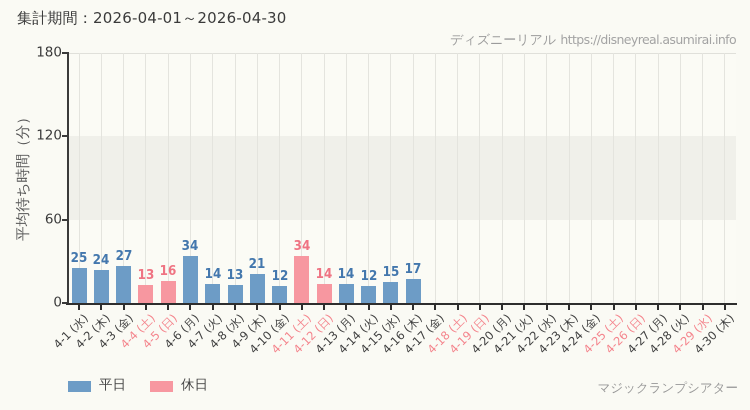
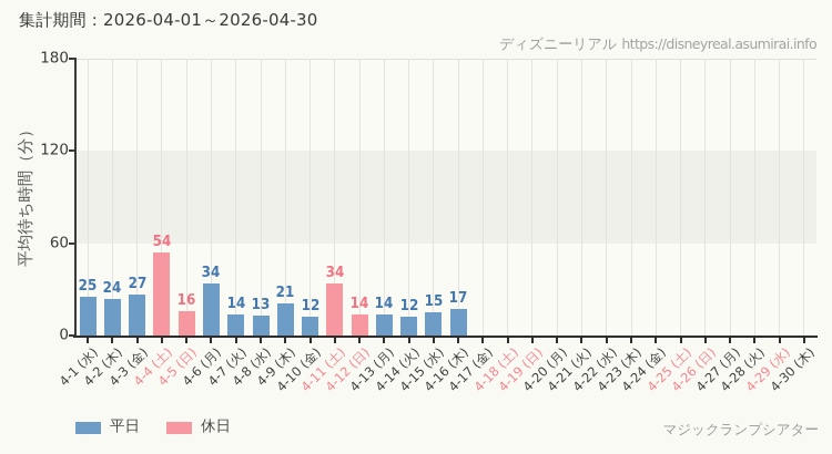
4-4 (土): 13 -> 54
